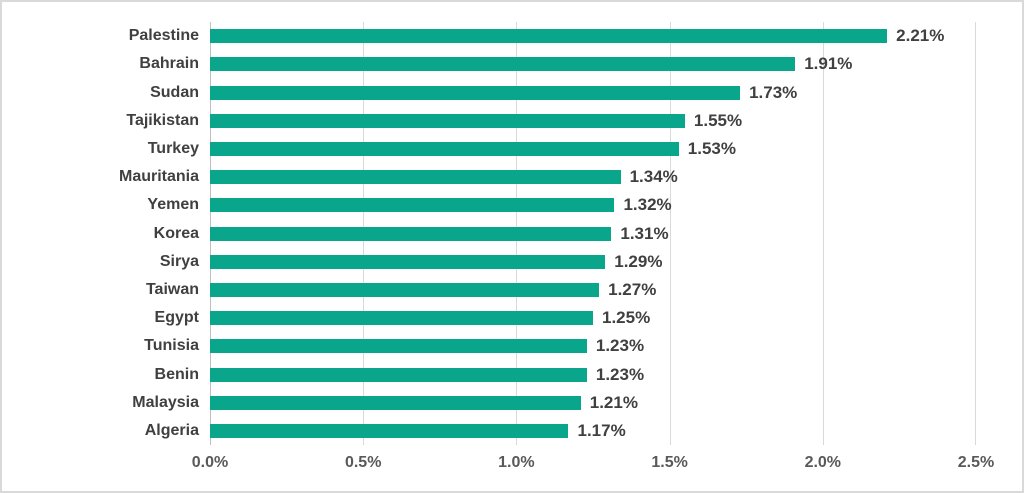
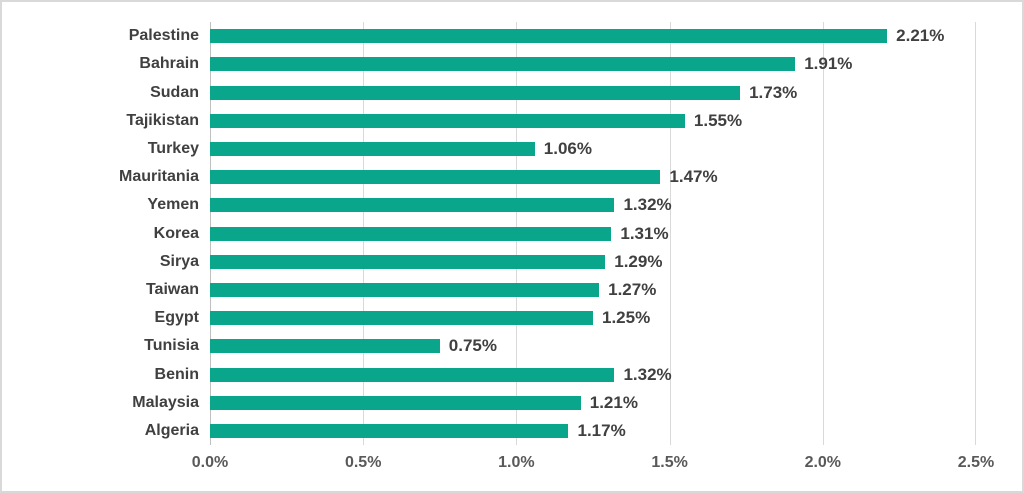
Turkey: 1.53% -> 1.06%
Mauritania: 1.34% -> 1.47%
Tunisia: 1.23% -> 0.75%
Benin: 1.23% -> 1.32%
